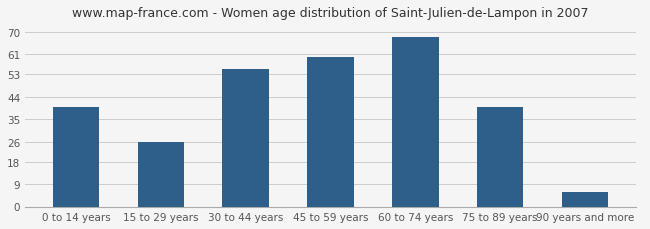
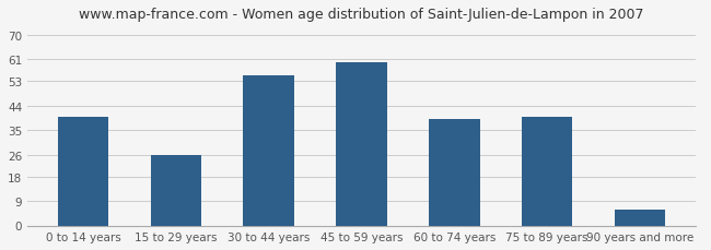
60 to 74 years: 68 -> 39
